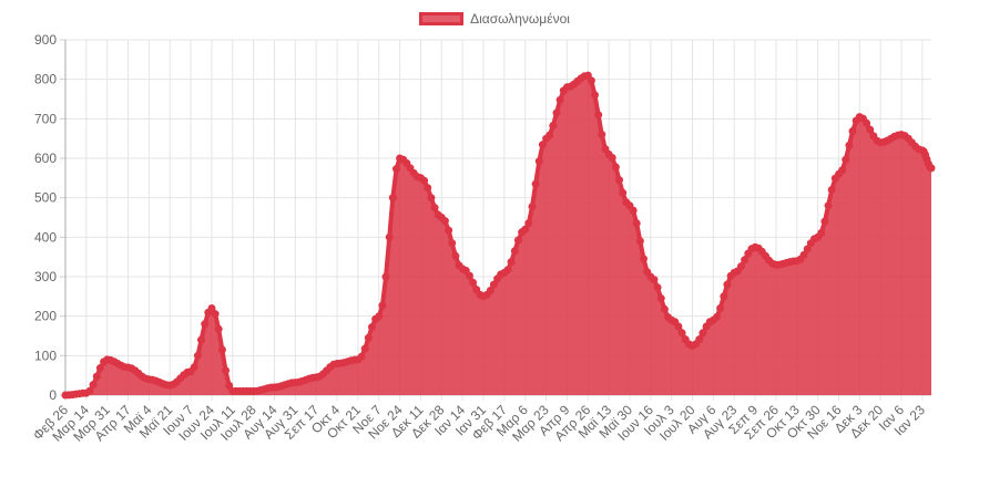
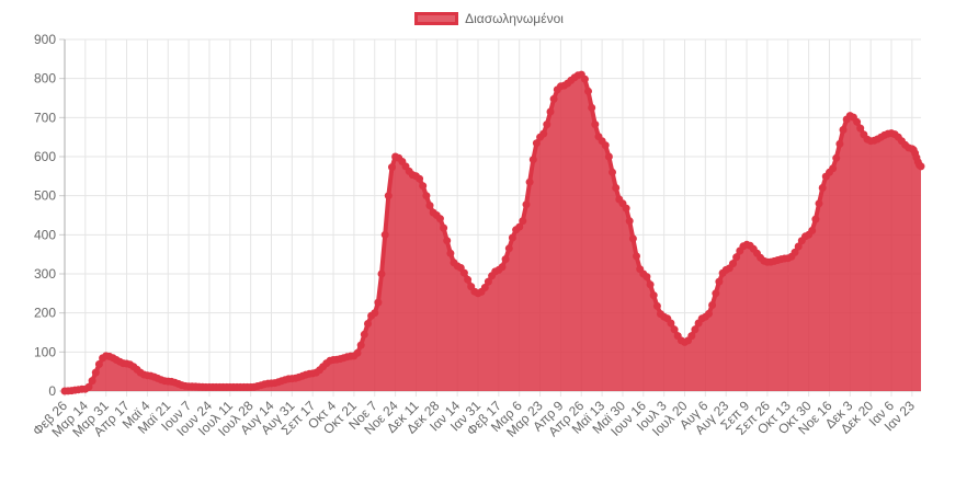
Ιουν 7: 60 -> 10
Ιουν 24: 220 -> 10
Μαϊ 13: 610 -> 640
